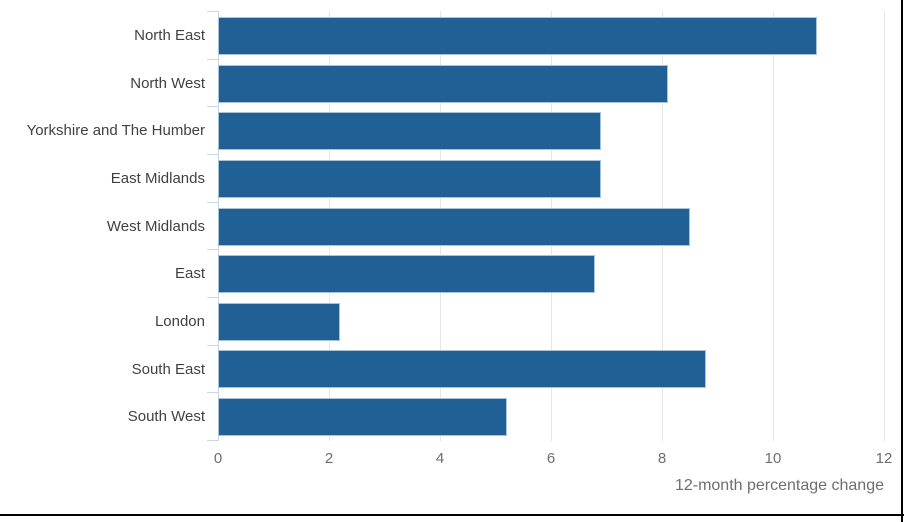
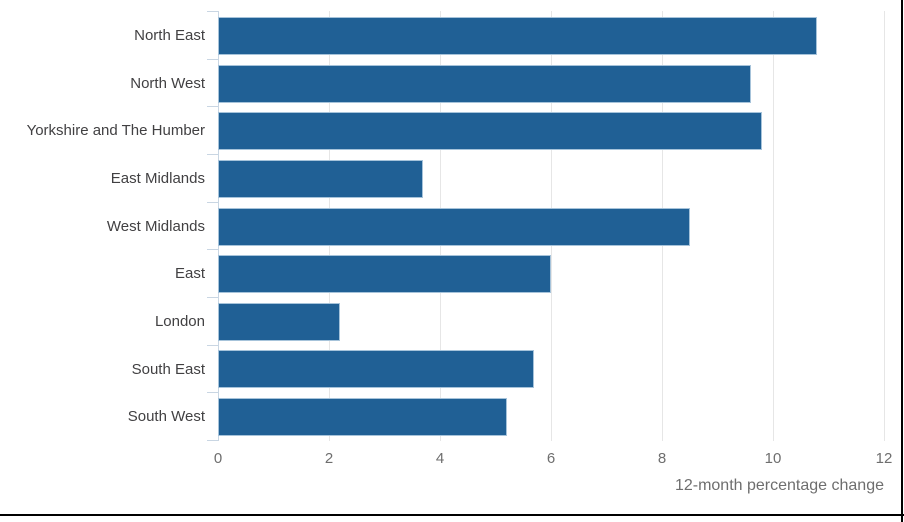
North West: 8.1 -> 9.6
Yorkshire and The Humber: 6.9 -> 9.8
East Midlands: 6.9 -> 3.7
East: 6.8 -> 6.0
South East: 8.8 -> 5.7
